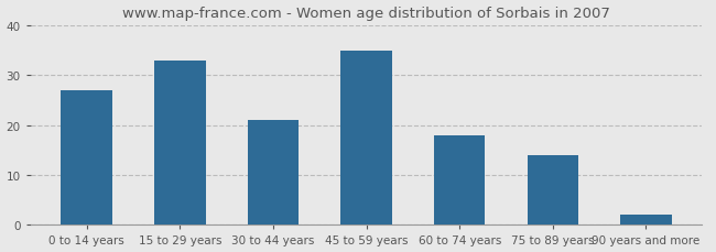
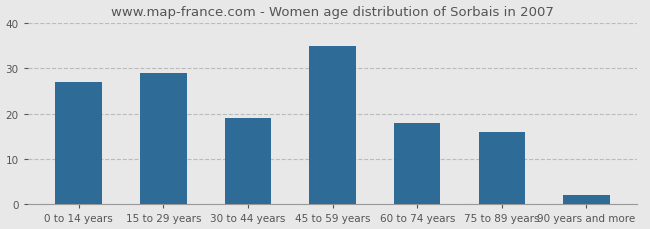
15 to 29 years: 33 -> 29
30 to 44 years: 21 -> 19
75 to 89 years: 14 -> 16
